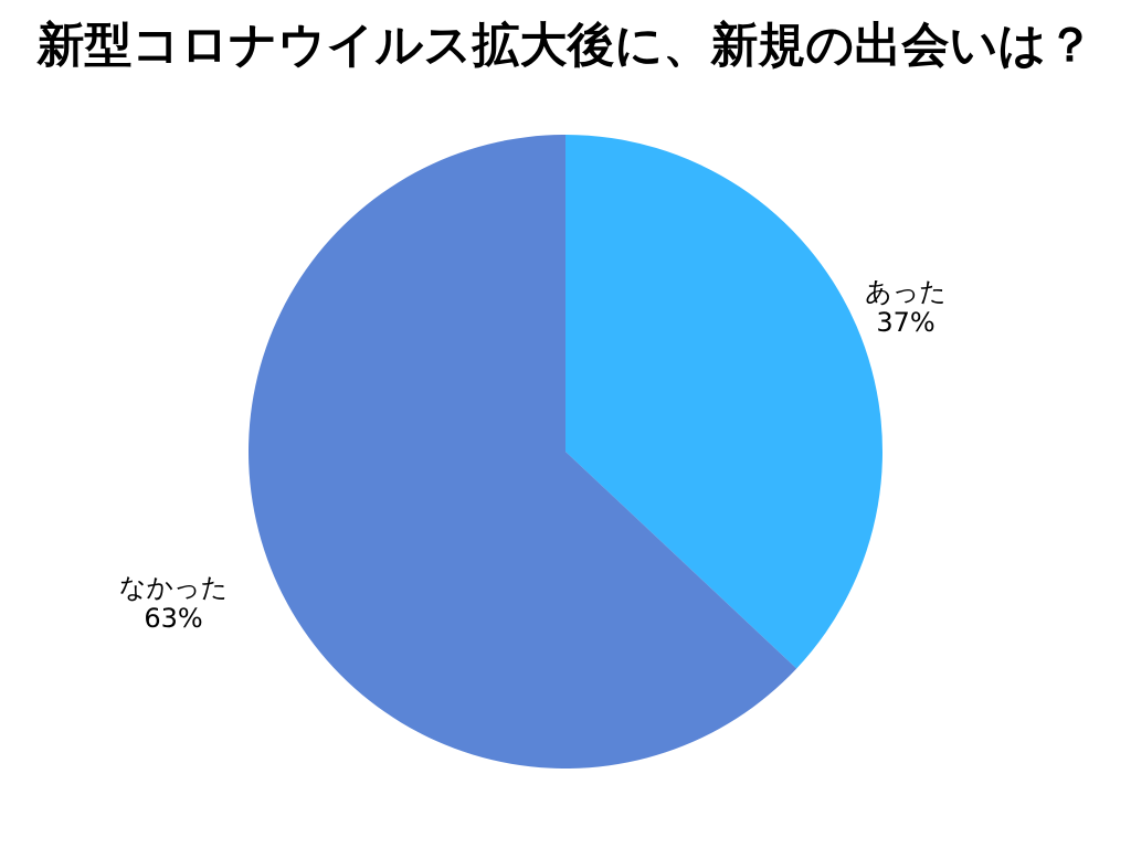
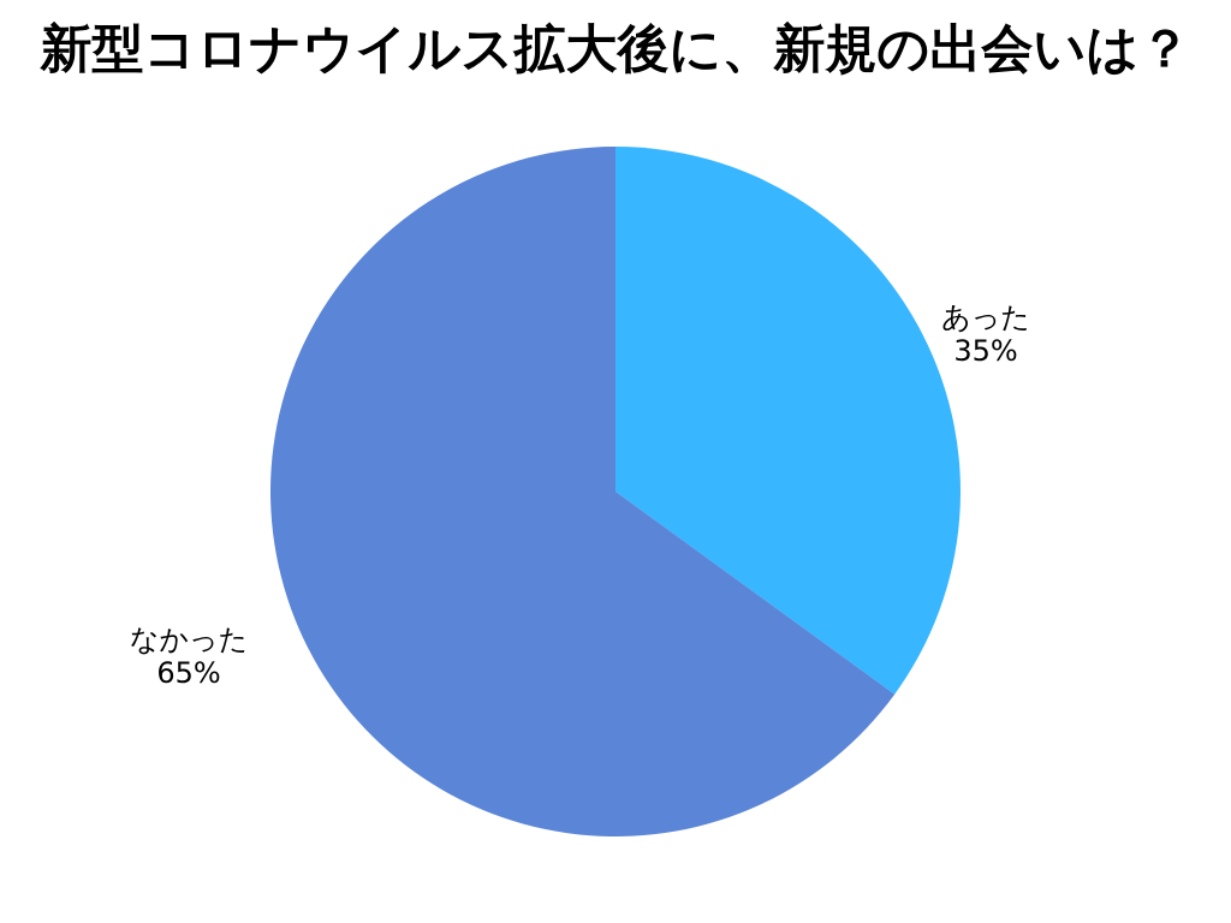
あった: 37% -> 35%
なかった: 63% -> 65%
